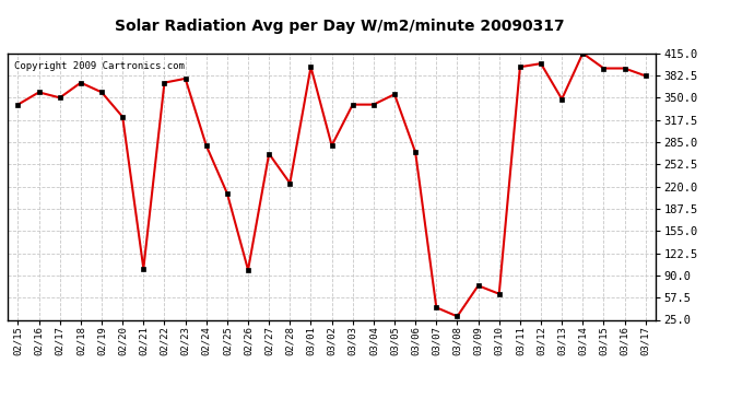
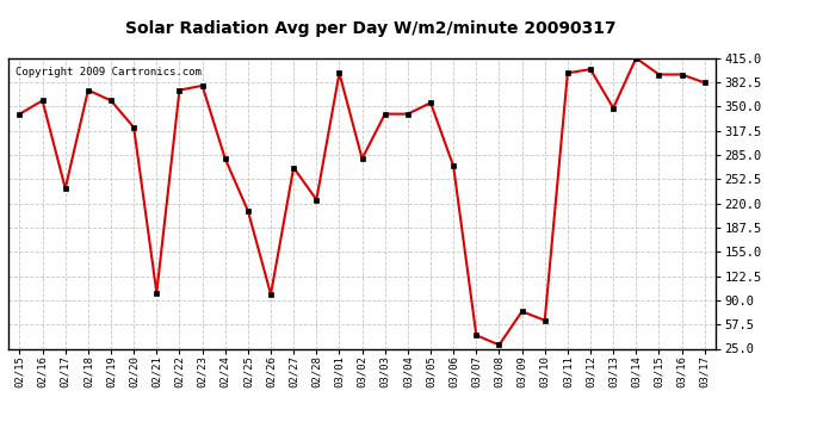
02/17: 350 -> 240
